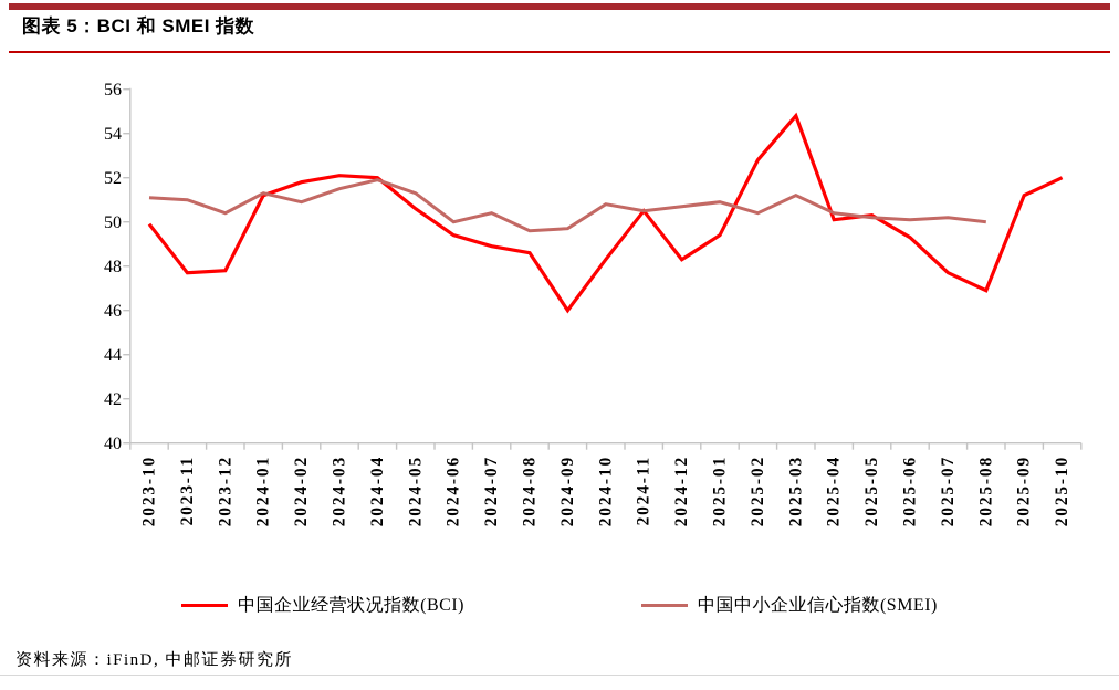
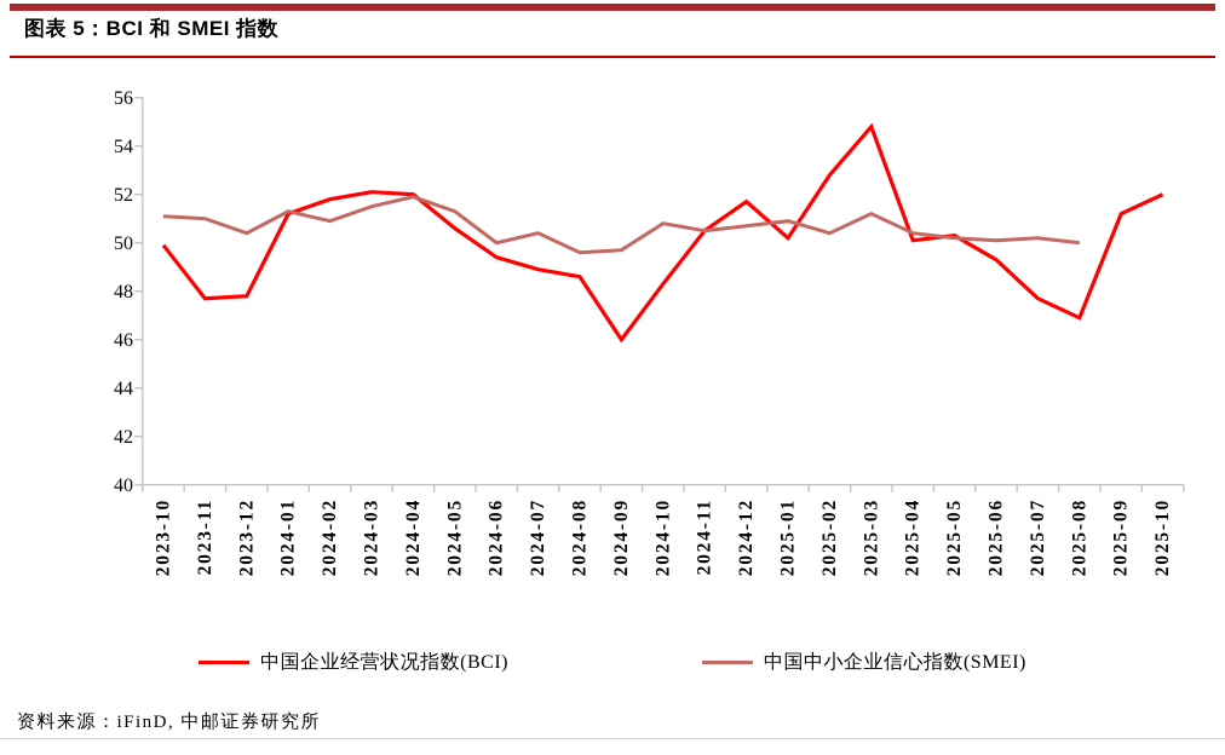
中国企业经营状况指数(BCI)/2024-12: 48.3 -> 51.7
中国企业经营状况指数(BCI)/2025-01: 49.4 -> 50.2
